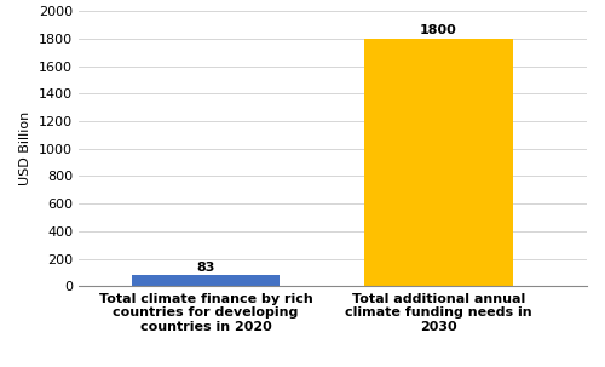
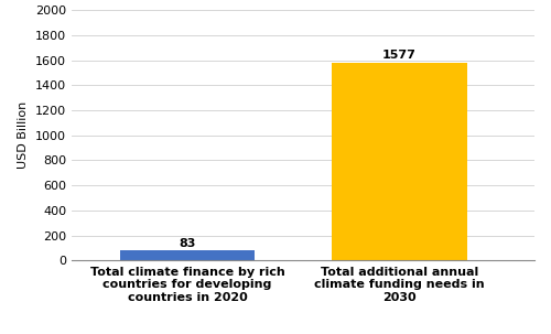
Total additional annual climate funding needs in 2030: 1800 -> 1577
